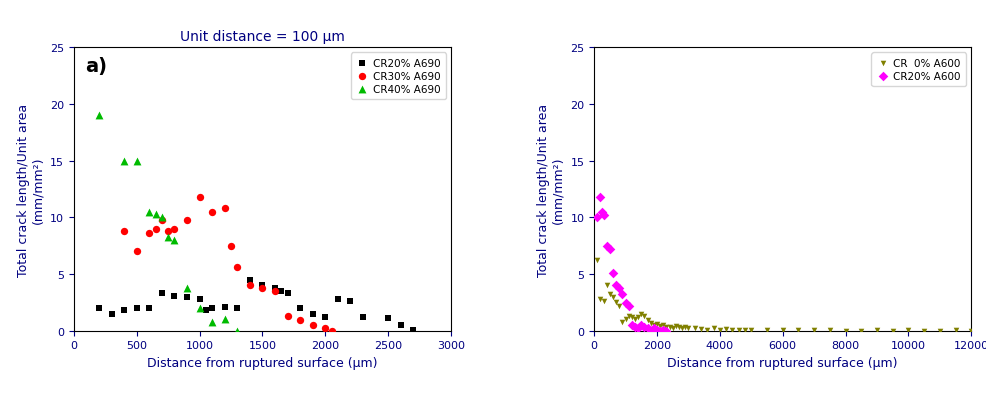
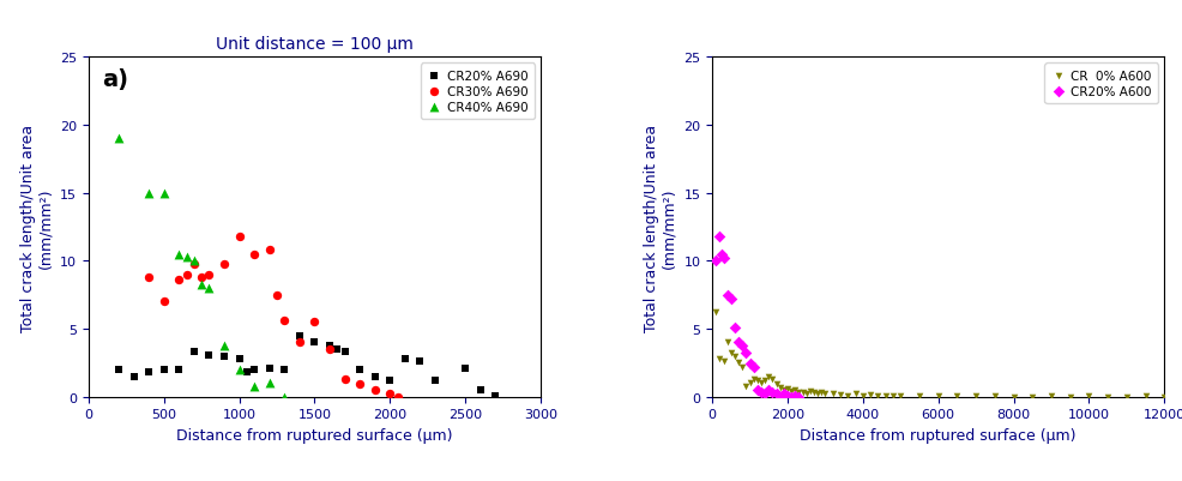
Unit distance = 100 μm/CR30% A690/1500: 3.8 -> 5.5
Unit distance = 100 μm/CR20% A690/2500: 1.1 -> 2.1
